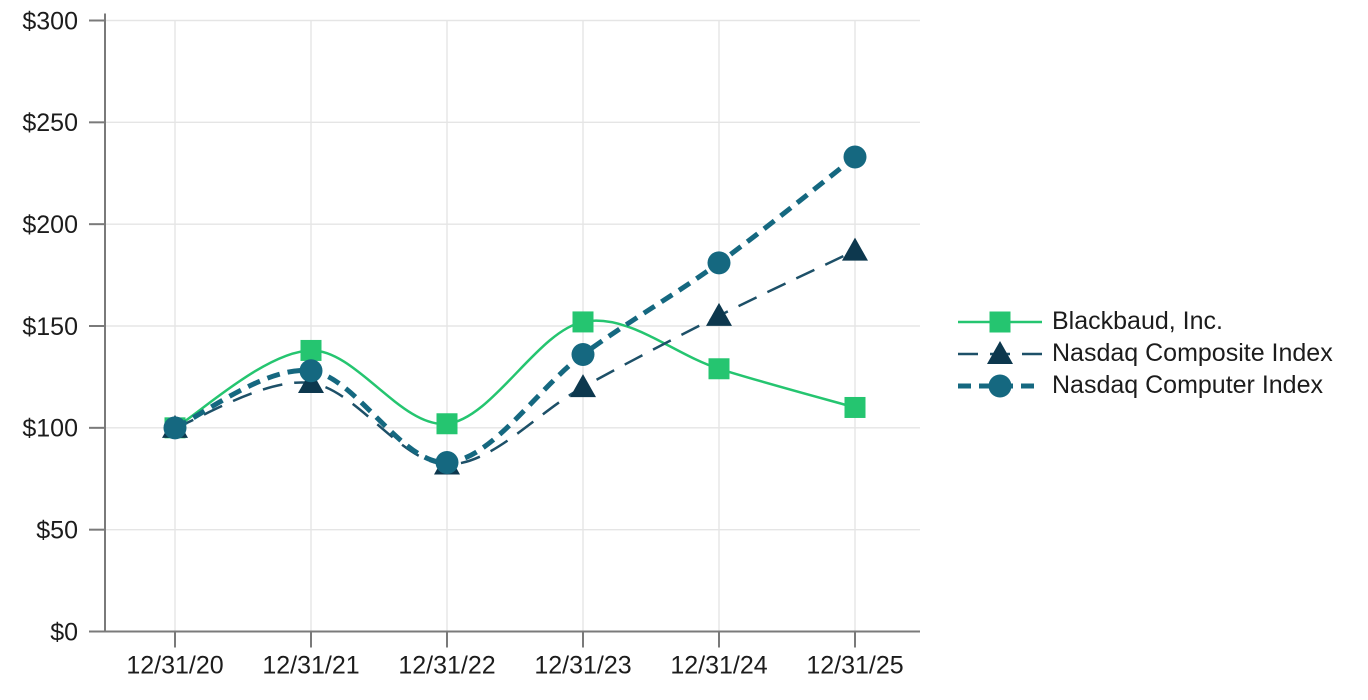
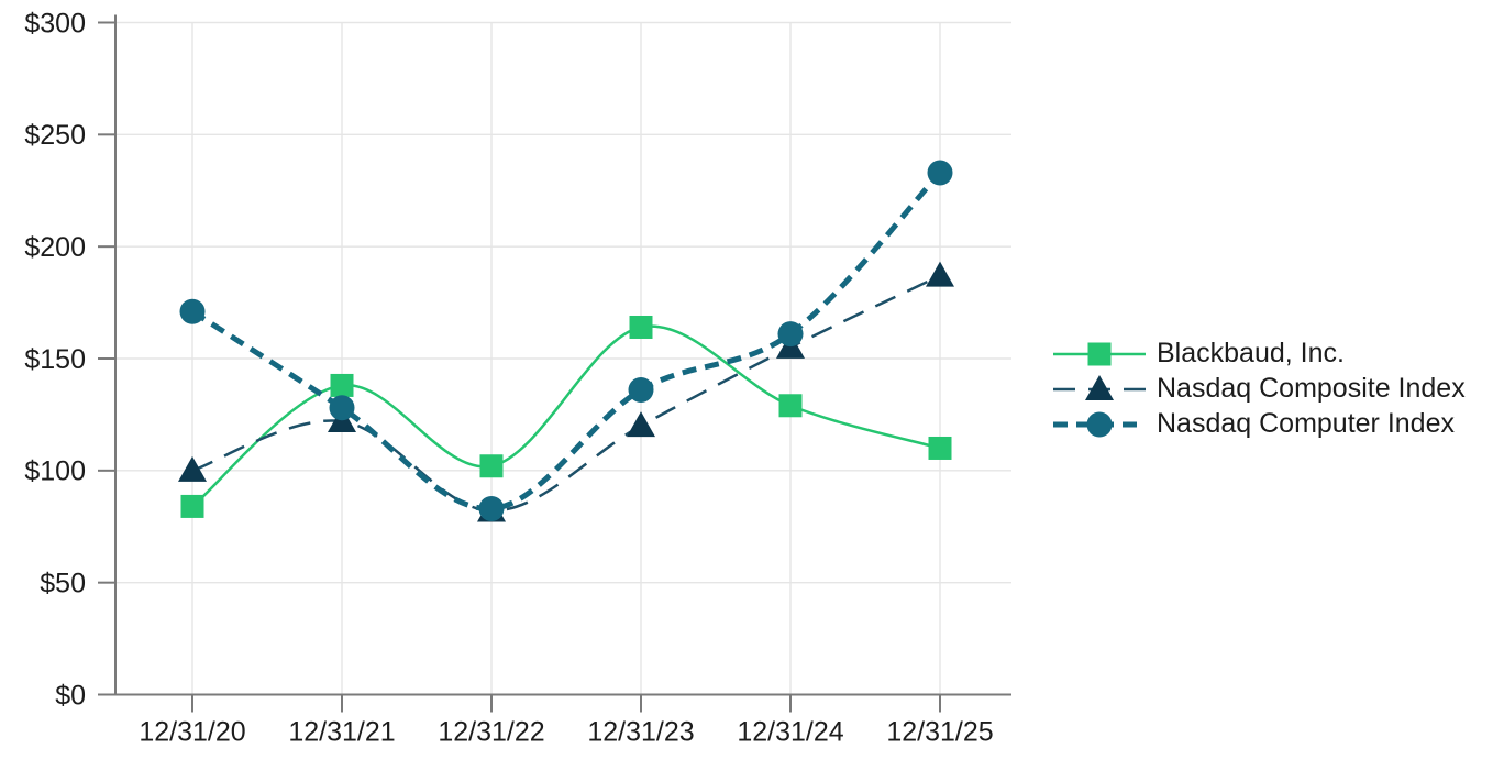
Blackbaud, Inc./12/31/20: $100 -> $84
Nasdaq Computer Index/12/31/20: $100 -> $171
Blackbaud, Inc./12/31/23: $152 -> $164
Nasdaq Computer Index/12/31/24: $181 -> $161
